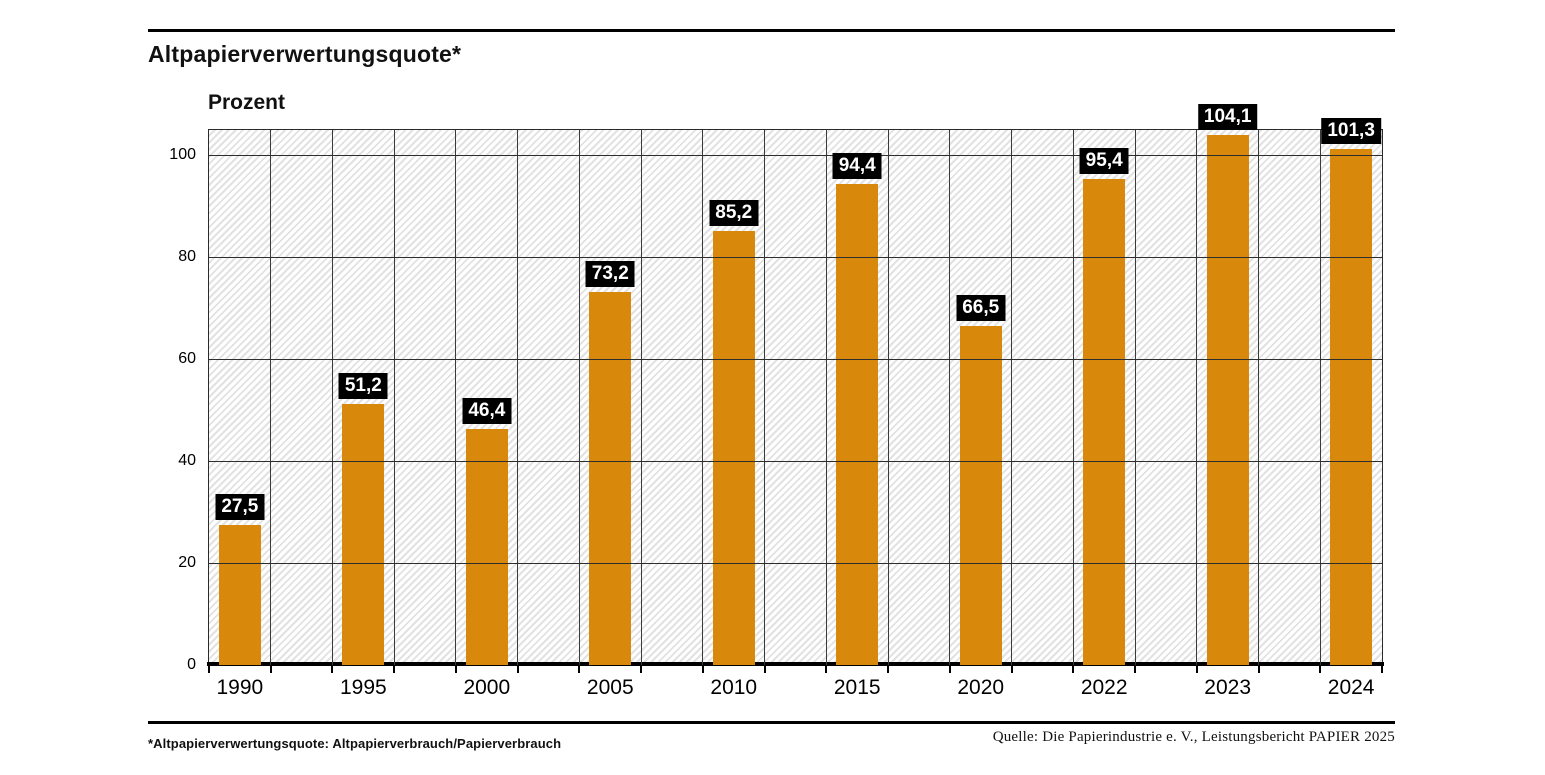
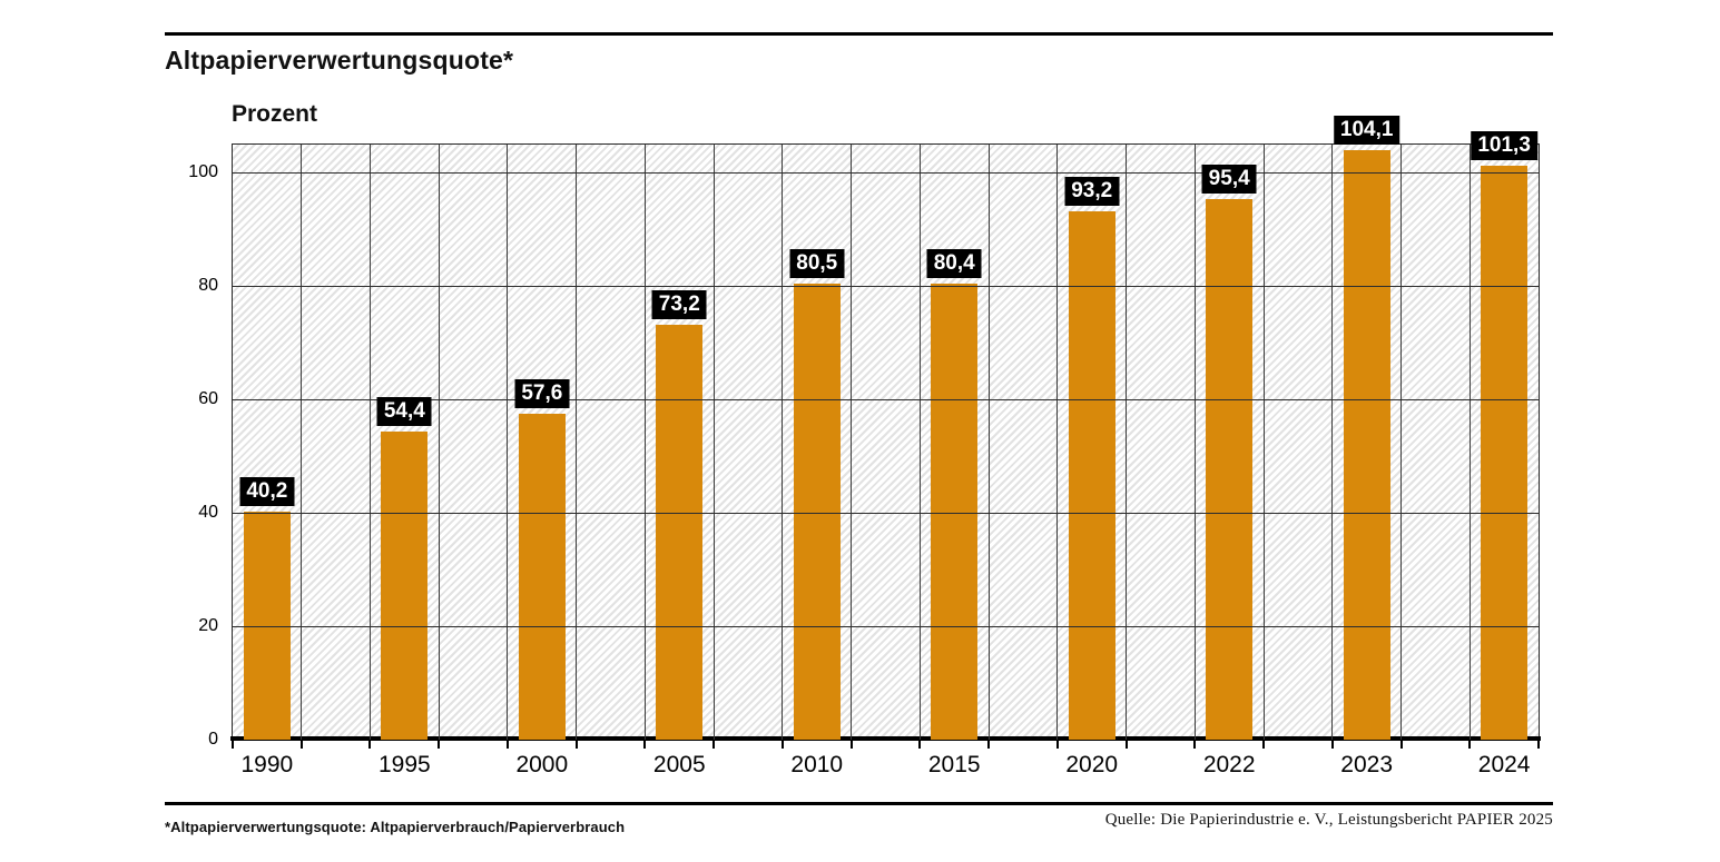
1990: 27,5 -> 40,2
1995: 51,2 -> 54,4
2000: 46,4 -> 57,6
2010: 85,2 -> 80,5
2015: 94,4 -> 80,4
2020: 66,5 -> 93,2
